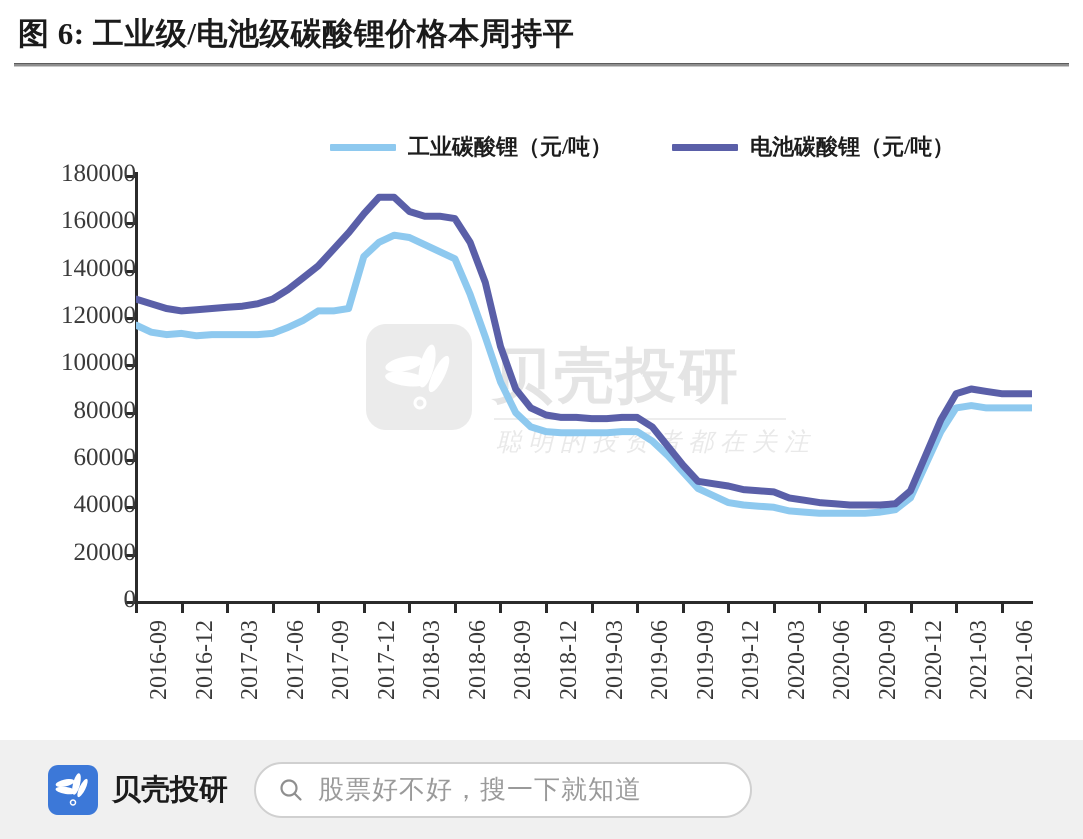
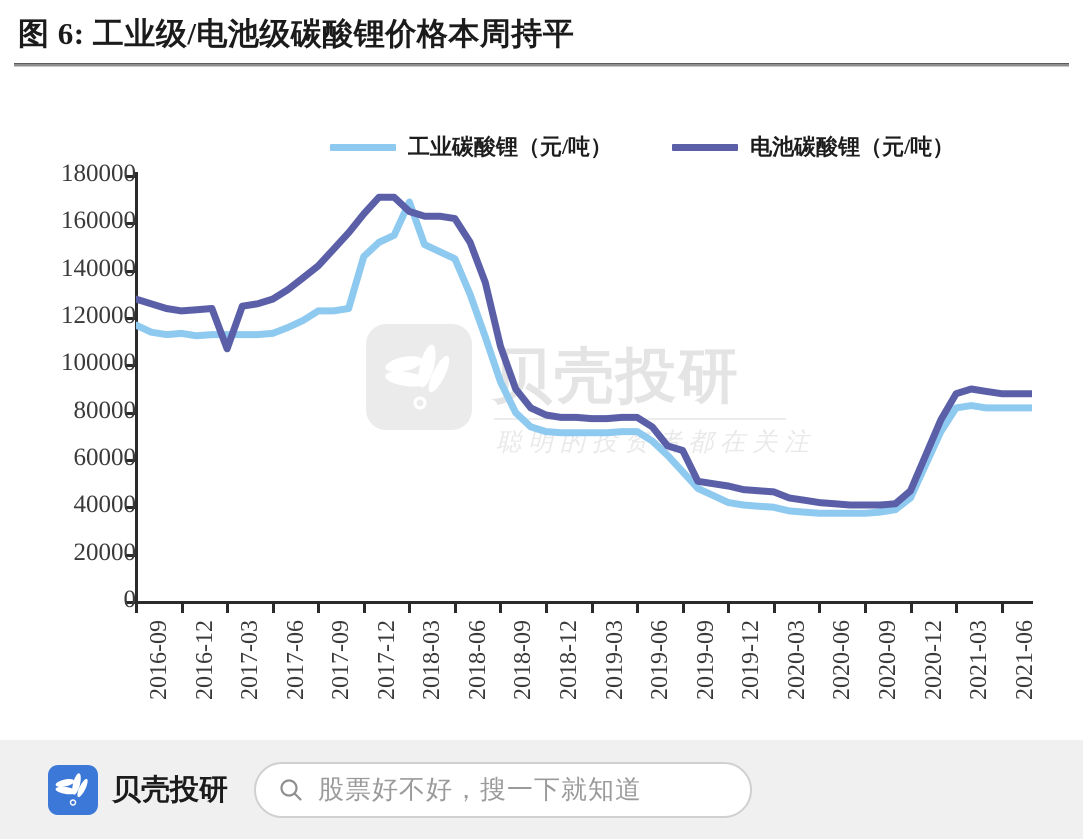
电池碳酸锂（元/吨）/2017-03: 124000 -> 107000
工业碳酸锂（元/吨）/2018-03: 154000 -> 169000
电池碳酸锂（元/吨）/2019-09: 58000 -> 64000
